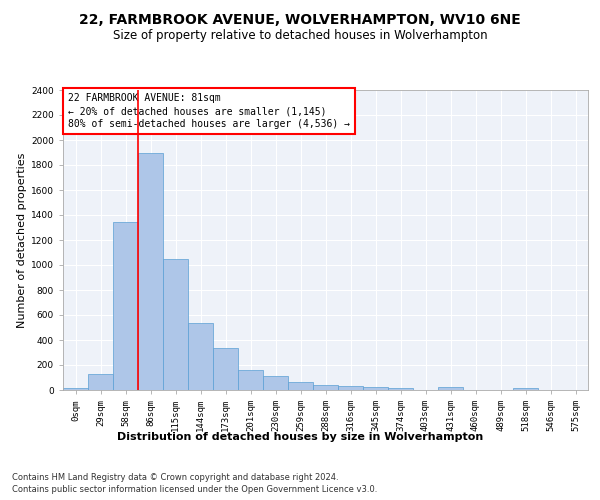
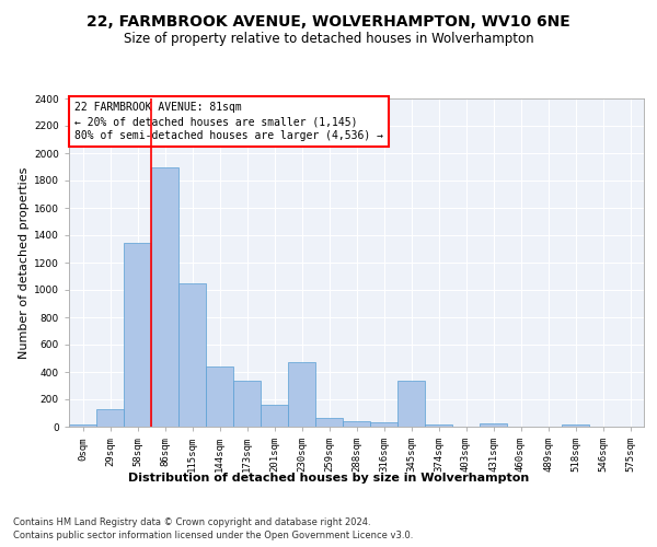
144sqm: 540 -> 440
230sqm: 110 -> 470
345sqm: 20 -> 340
